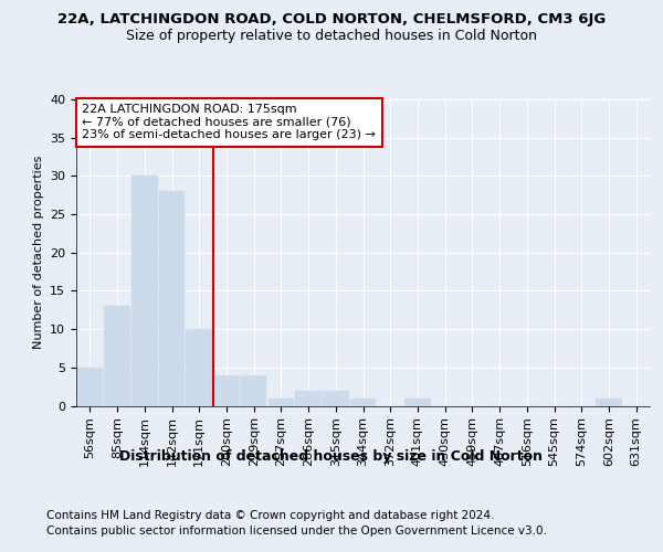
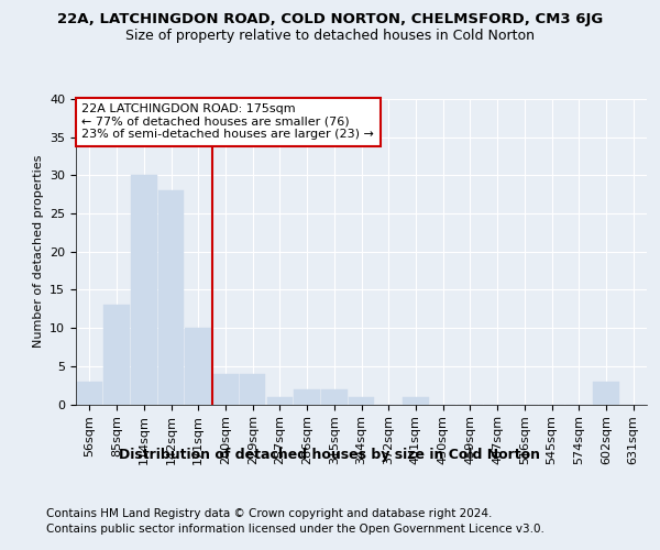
56sqm: 5 -> 3
602sqm: 1 -> 3
